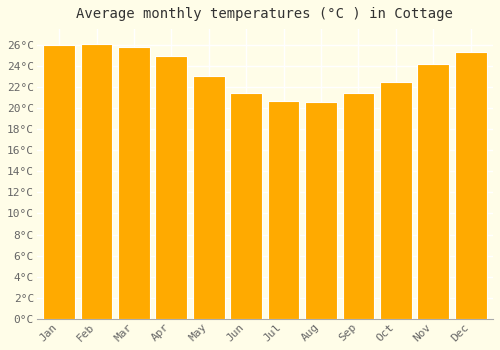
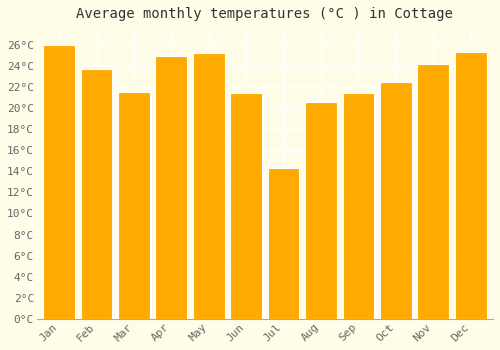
Feb: 26.1°C -> 23.7°C
Mar: 25.8°C -> 21.5°C
May: 23.0°C -> 25.2°C
Jul: 20.7°C -> 14.3°C
